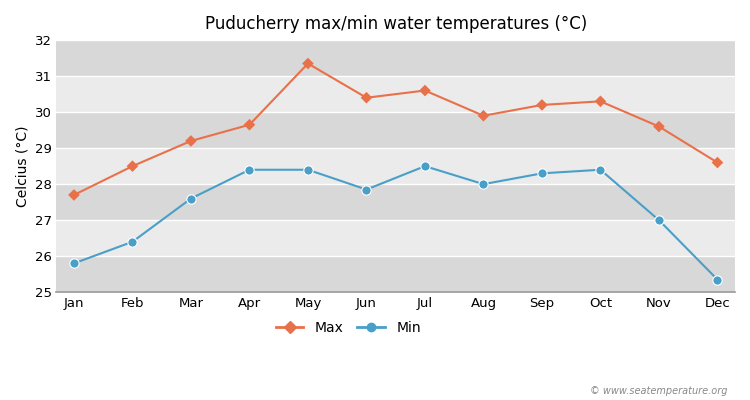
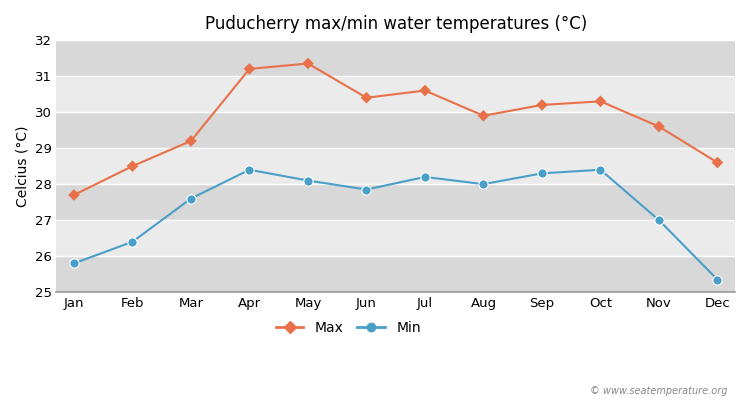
Max/Apr: 29.65 -> 31.20
Min/May: 28.40 -> 28.10
Min/Jul: 28.50 -> 28.20
